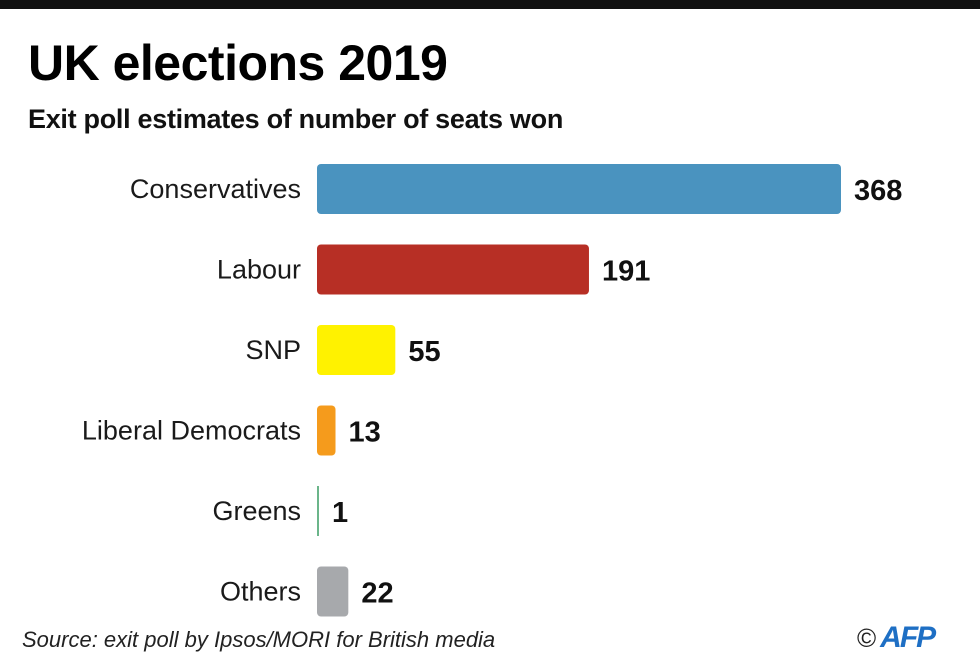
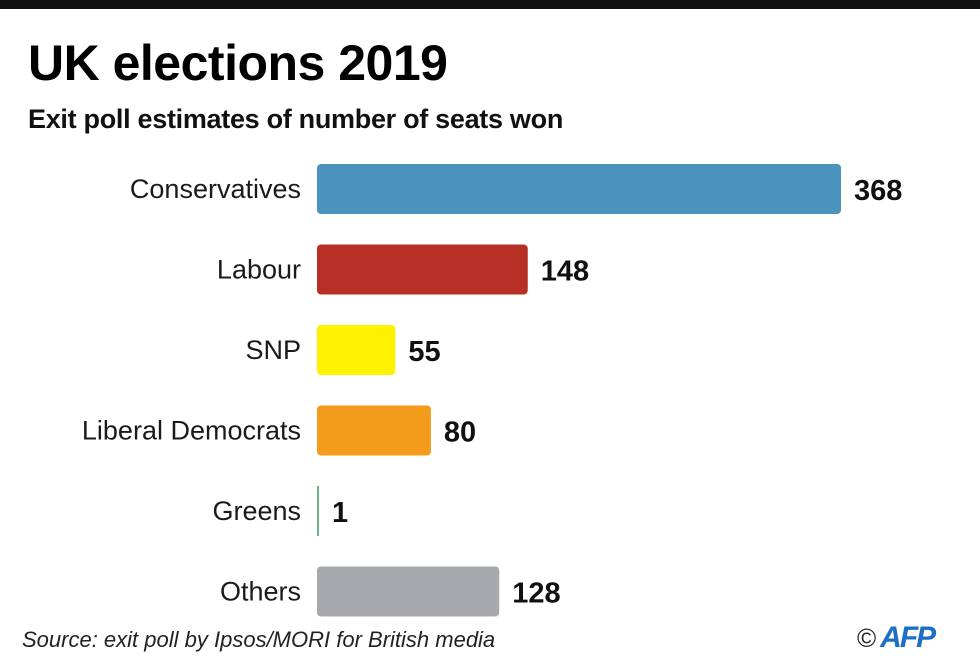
Labour: 191 -> 148
Liberal Democrats: 13 -> 80
Others: 22 -> 128
